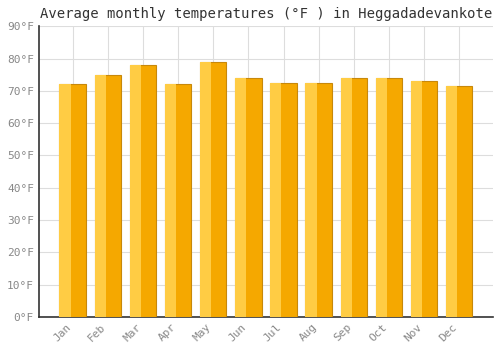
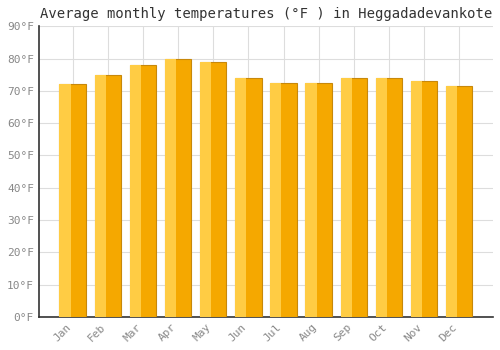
Apr: 72.0°F -> 80.0°F
